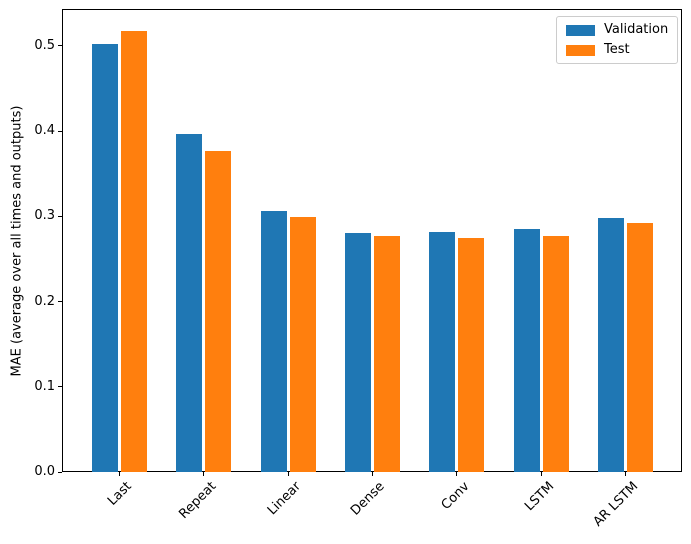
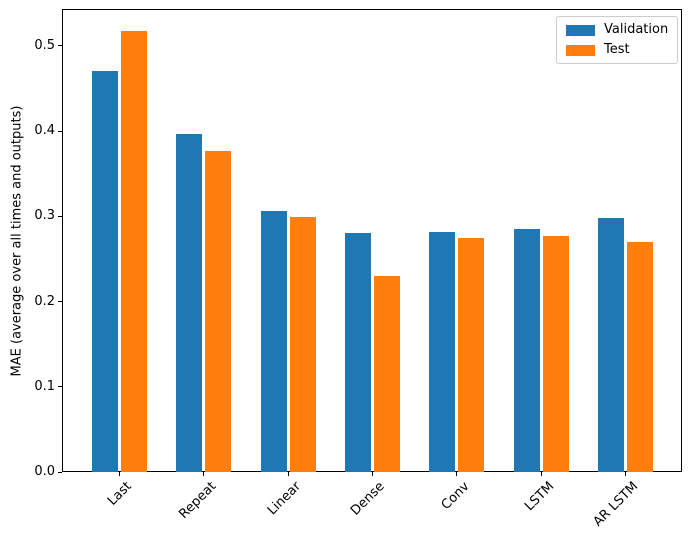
Validation/Last: 0.50 -> 0.47
Test/Dense: 0.28 -> 0.23
Test/AR LSTM: 0.29 -> 0.27
